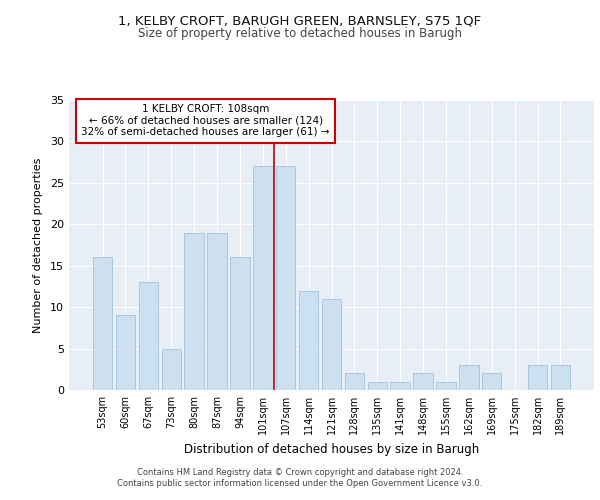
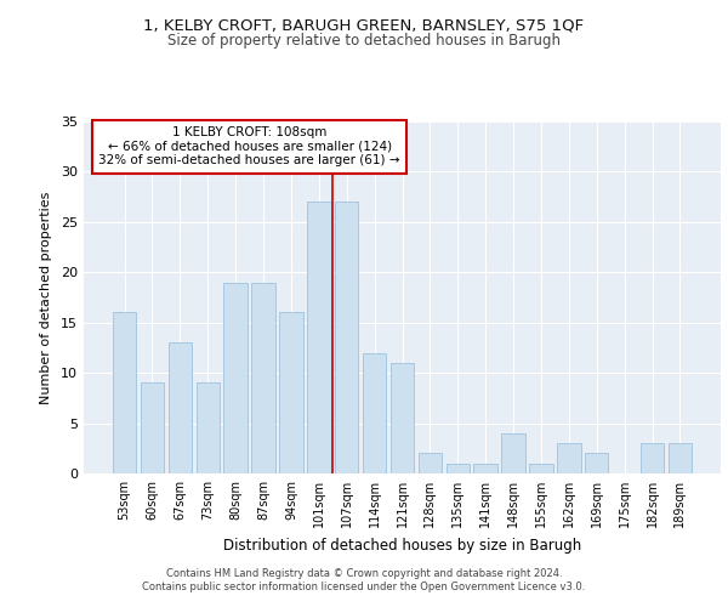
73sqm: 5 -> 9
148sqm: 2 -> 4
